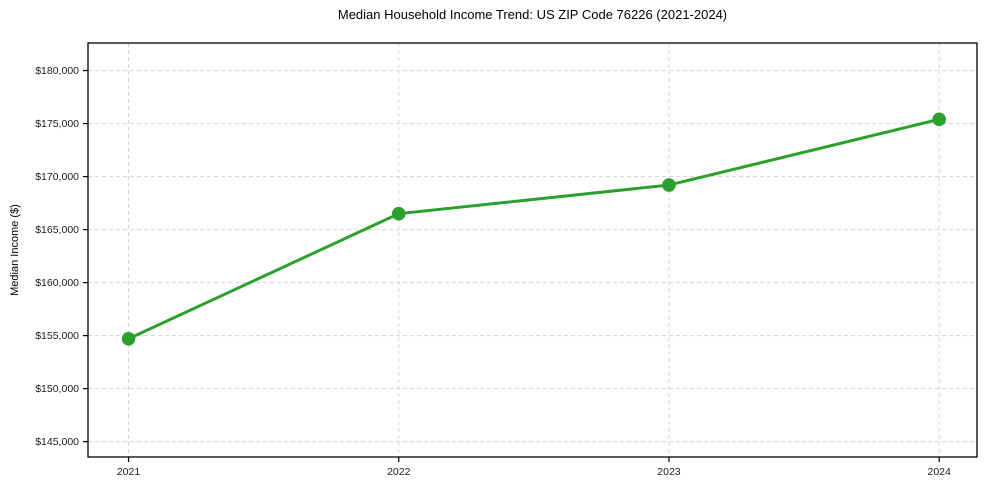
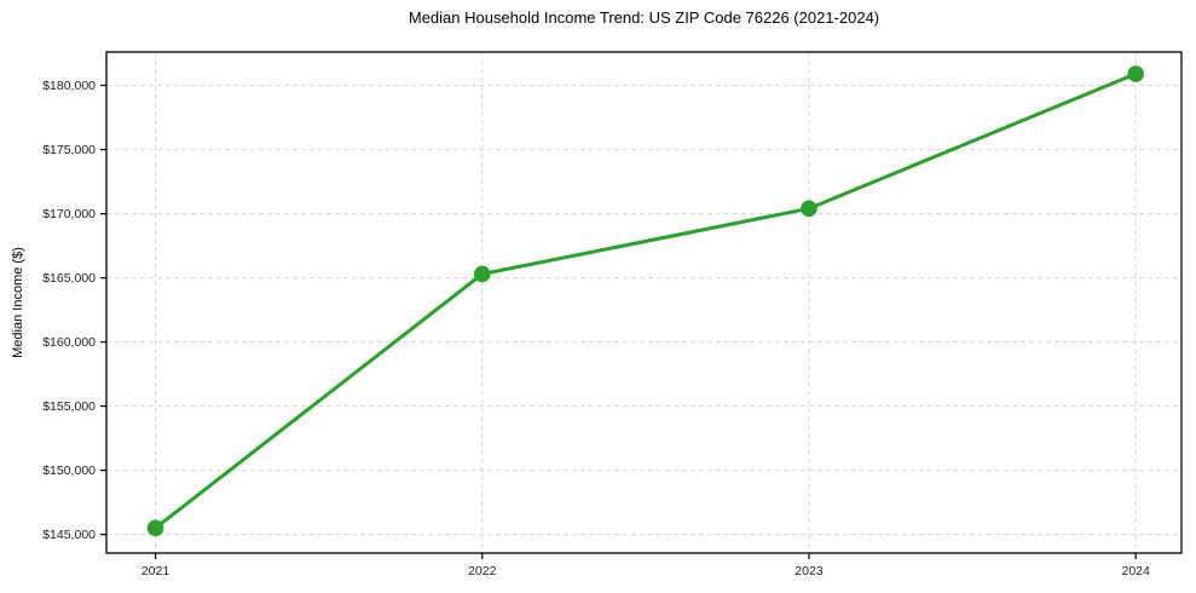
2021: $154700 -> $145500
2022: $166500 -> $165300
2023: $169200 -> $170400
2024: $175400 -> $180900
